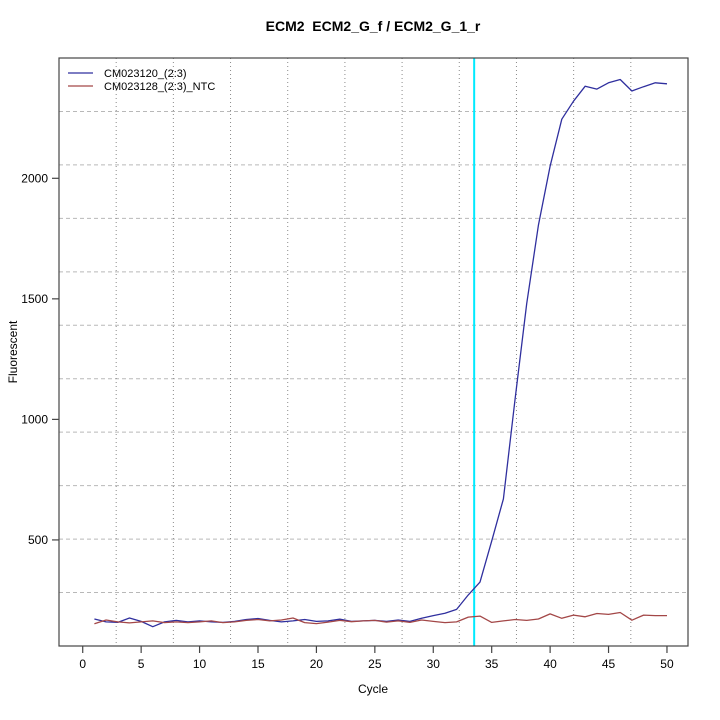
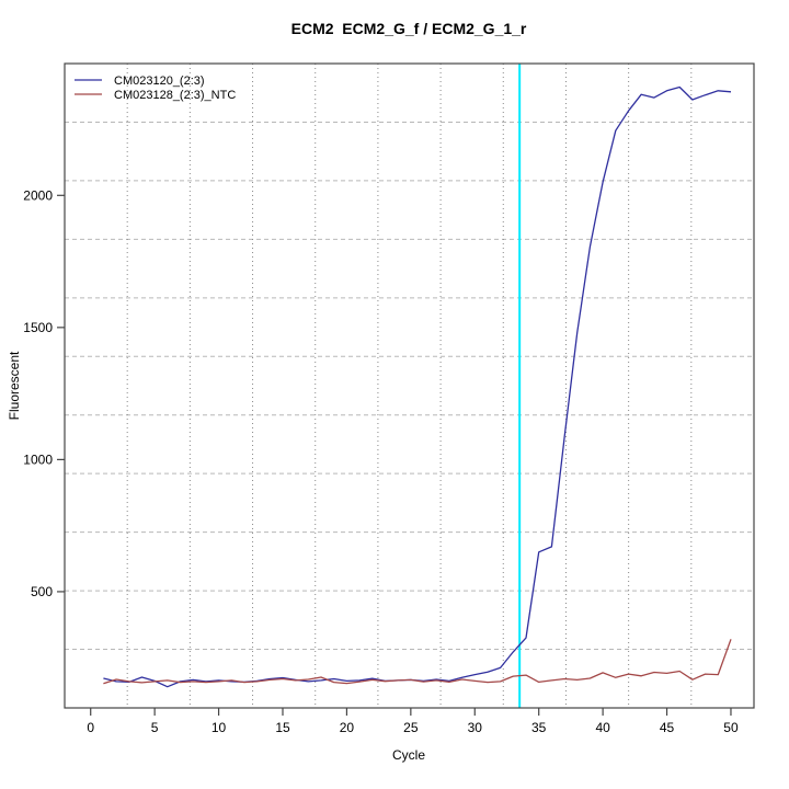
CM023120_(2:3)/35: 500 -> 650
CM023128_(2:3)_NTC/50: 190 -> 320
